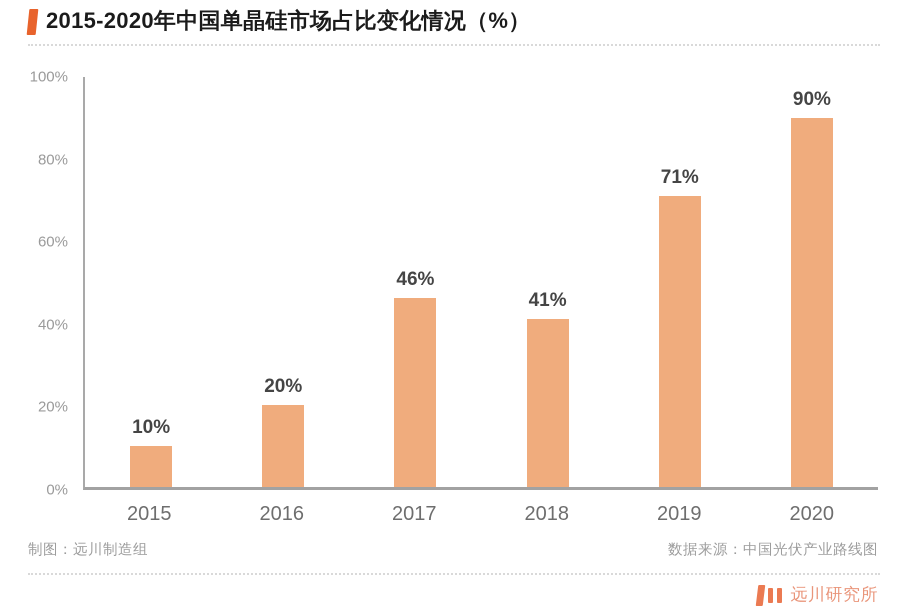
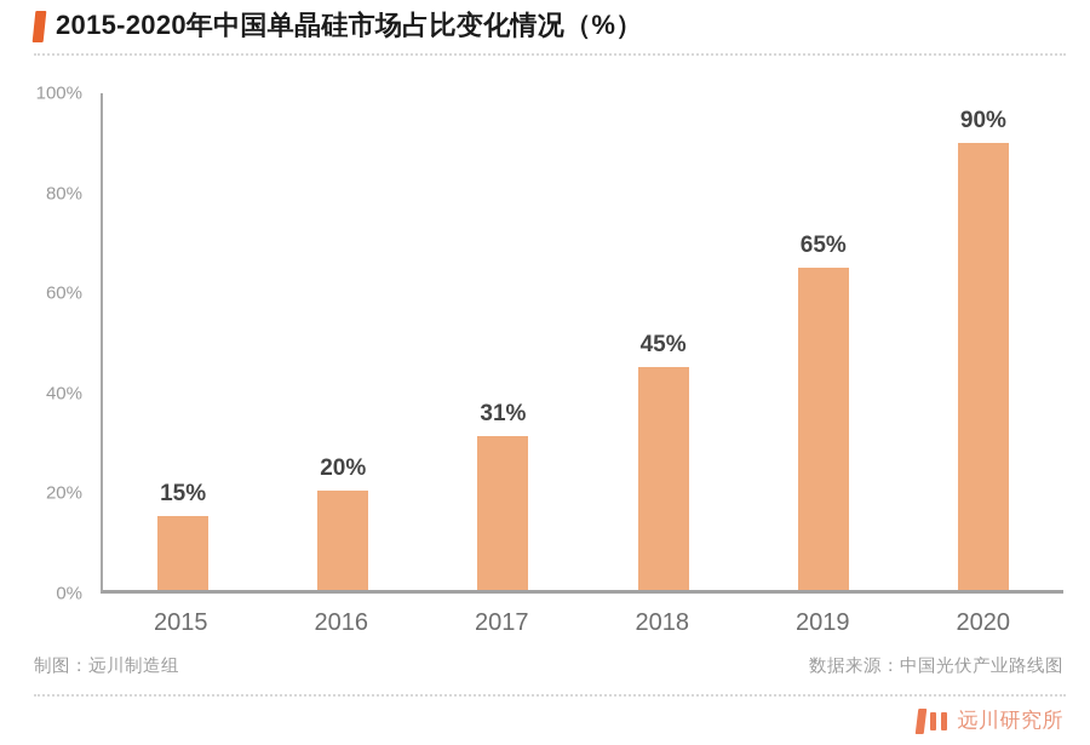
2015: 10% -> 15%
2017: 46% -> 31%
2018: 41% -> 45%
2019: 71% -> 65%
